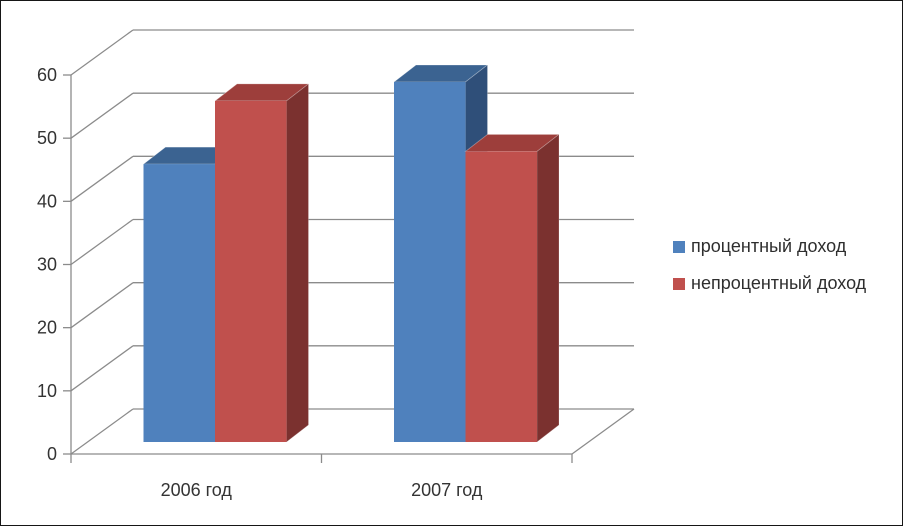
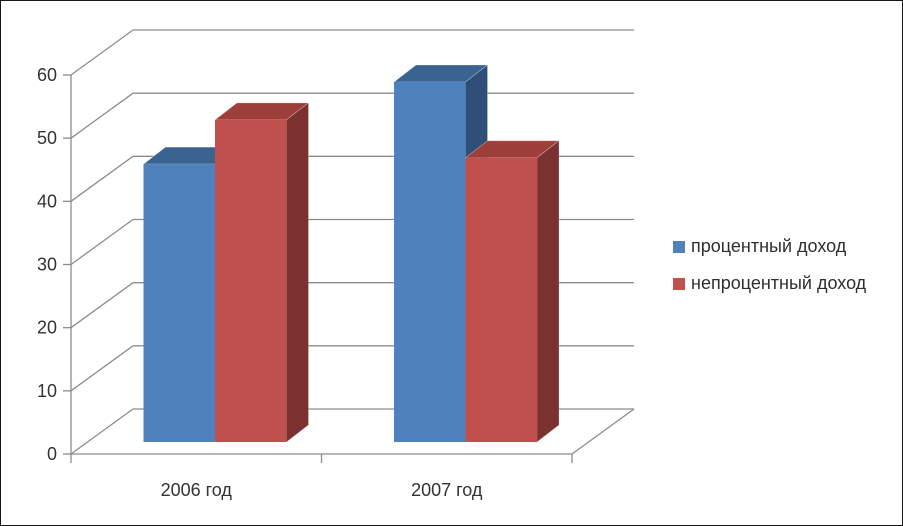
непроцентный доход/2006 год: 54 -> 51
непроцентный доход/2007 год: 46 -> 45
